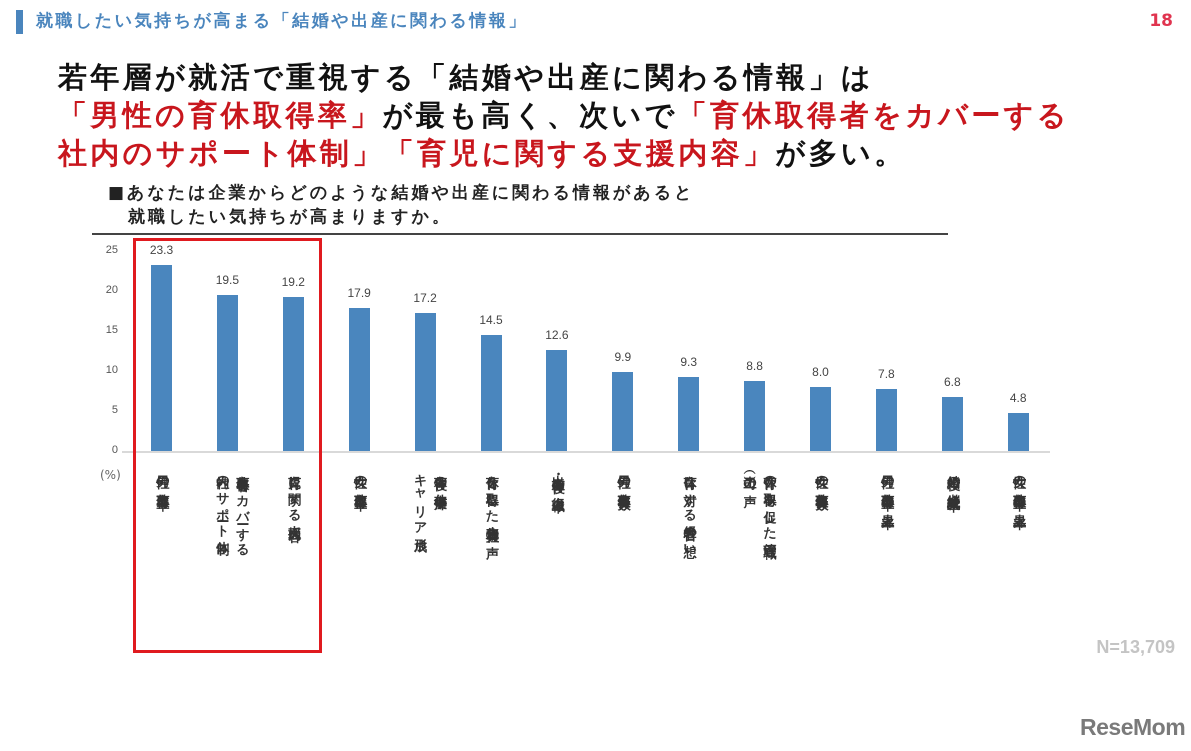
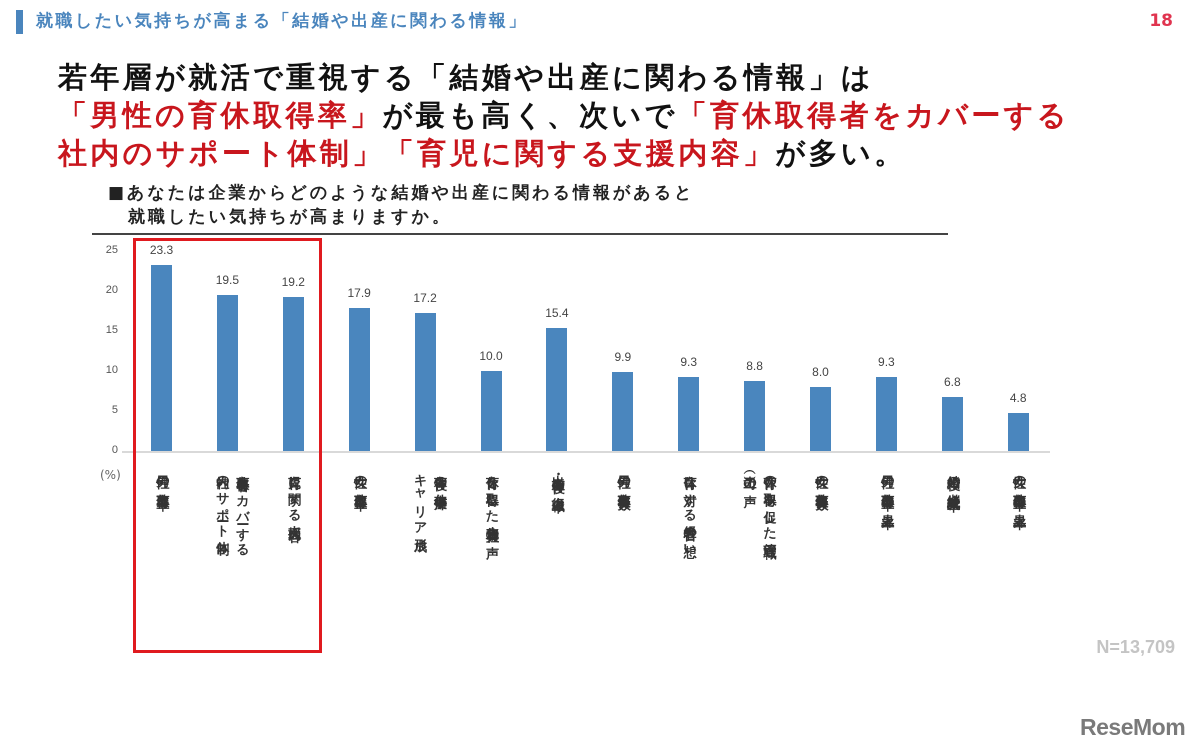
育休を取得した先輩社員の声: 14.5 -> 10.0
出産・育休後の復職率: 12.6 -> 15.4
男性の育休取得率の上昇率: 7.8 -> 9.3
